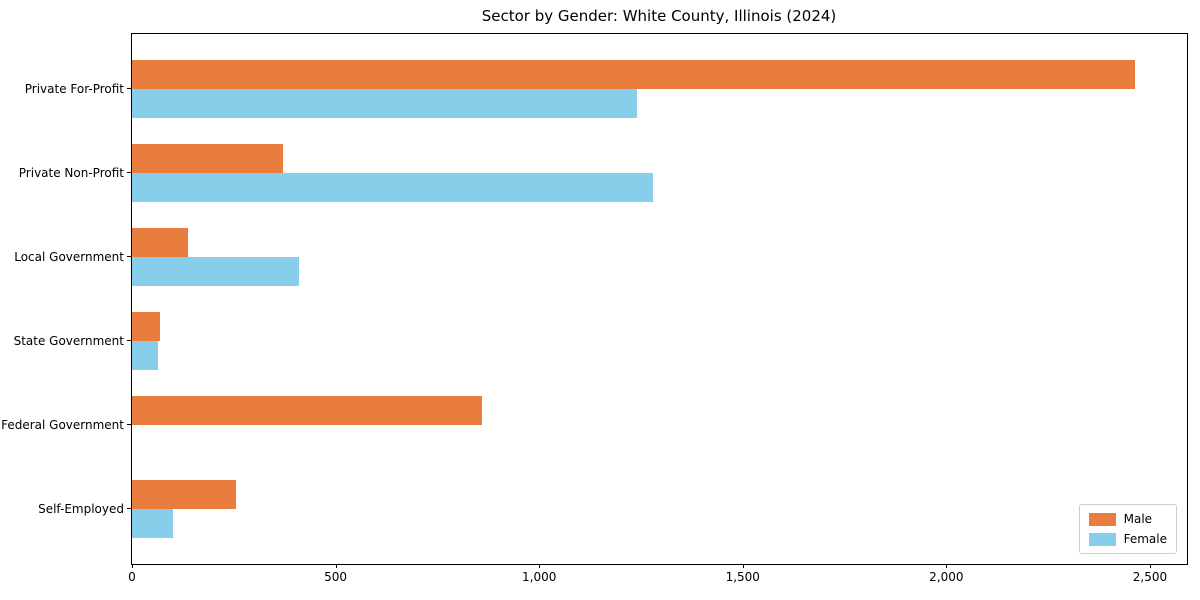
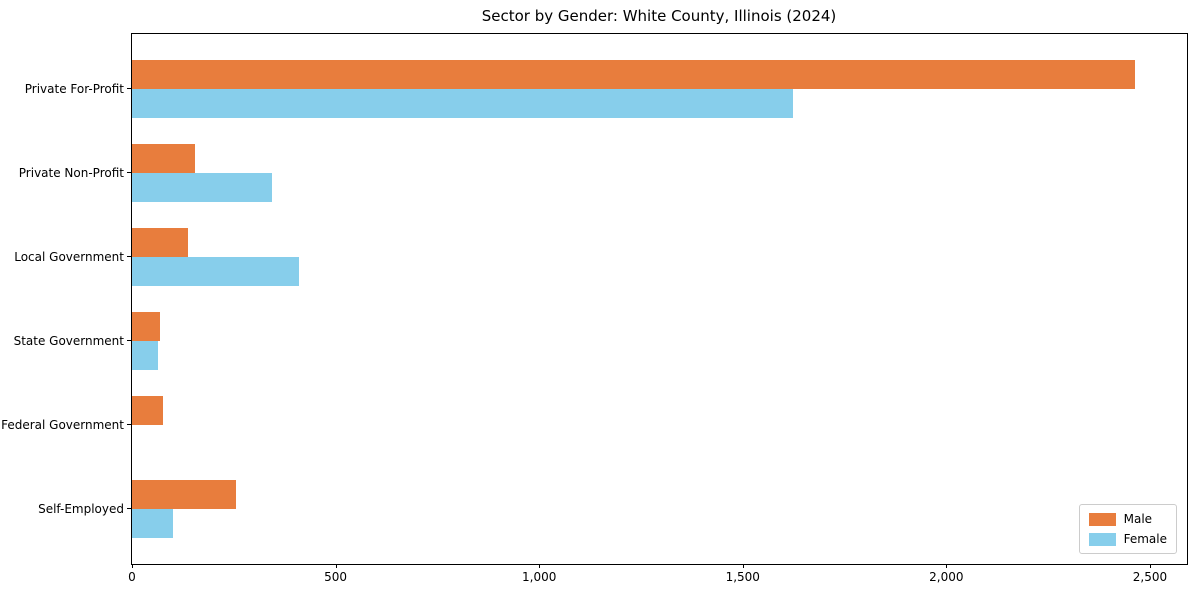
Female/Private For-Profit: 1240 -> 1620
Male/Private Non-Profit: 370 -> 160
Female/Private Non-Profit: 1280 -> 340
Male/Federal Government: 860 -> 80
